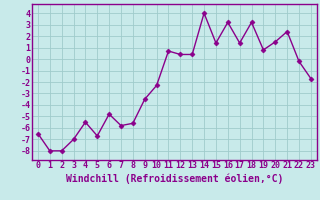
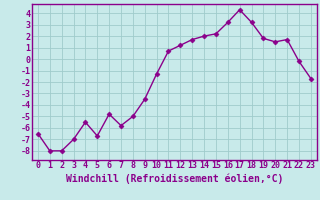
8: -5.6 -> -5.0
10: -2.3 -> -1.3
12: 0.4 -> 1.2
13: 0.4 -> 1.7
14: 4.0 -> 2.0
15: 1.4 -> 2.2
17: 1.4 -> 4.3
19: 0.8 -> 1.8
21: 2.4 -> 1.7
